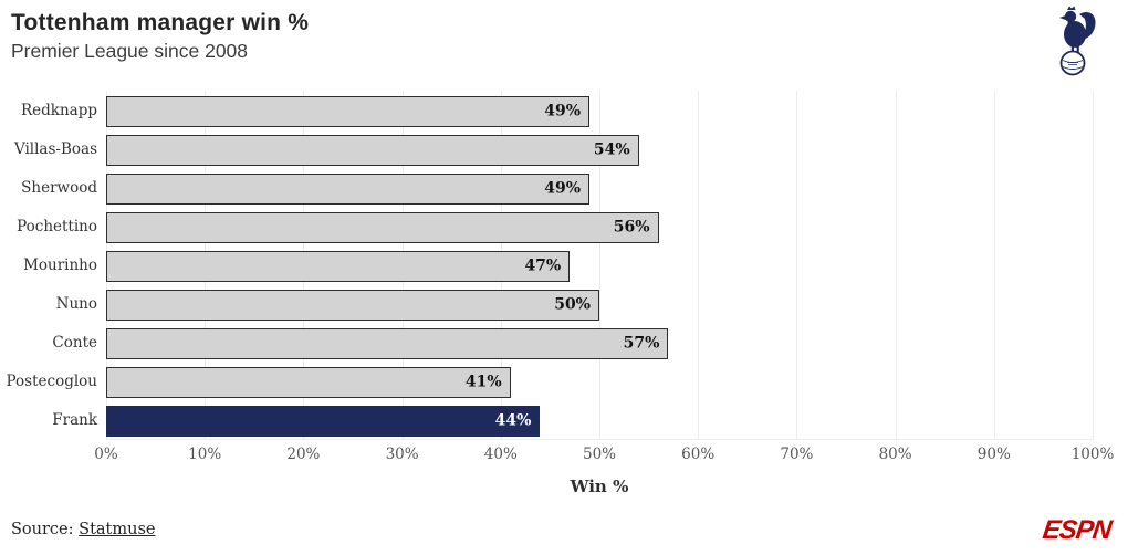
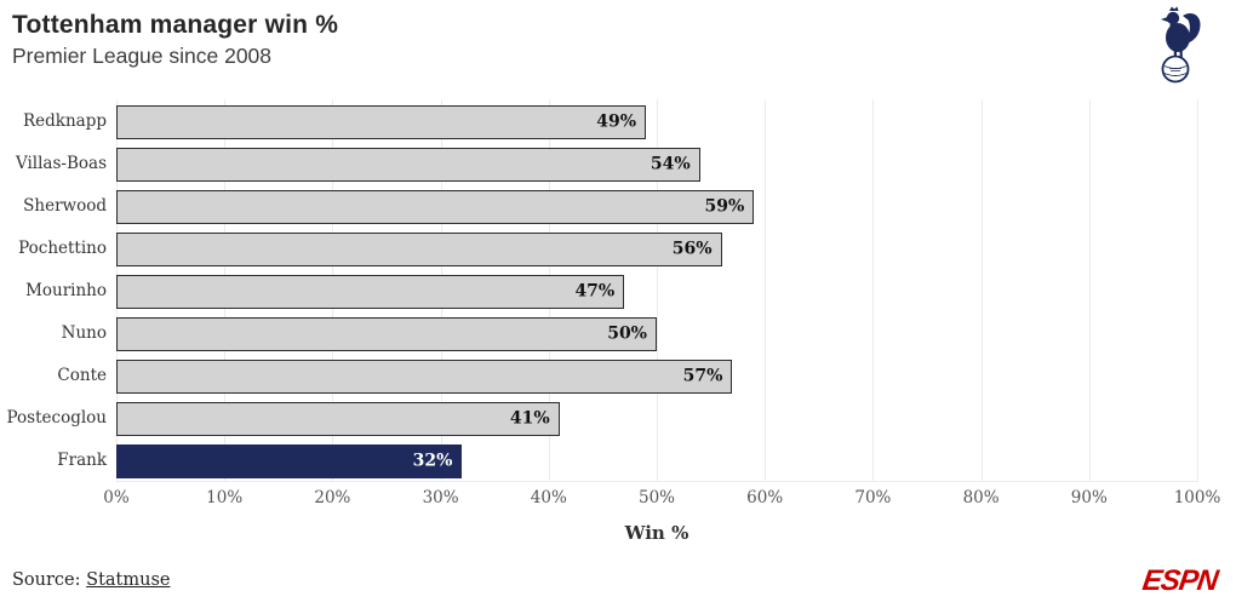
Sherwood: 49% -> 59%
Frank: 44% -> 32%
